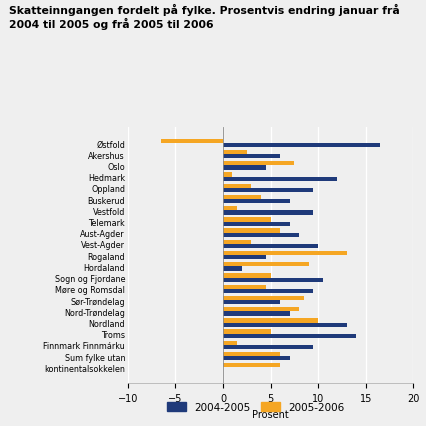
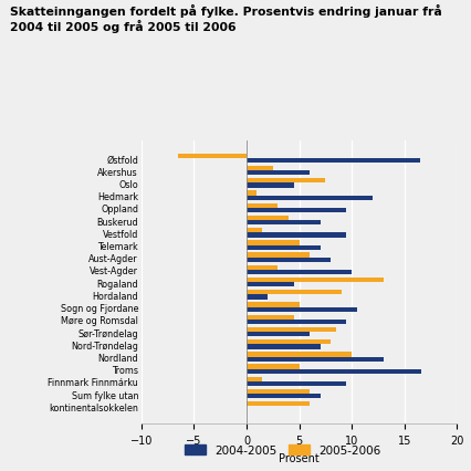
2004-2005/Troms: 14.0 -> 16.6
